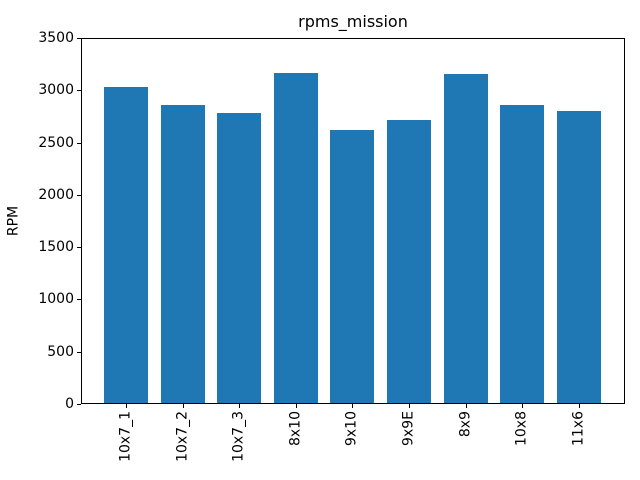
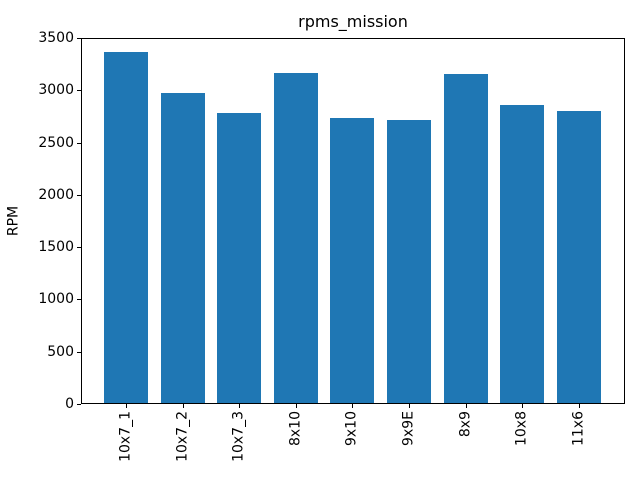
10x7_1: 3020 -> 3360
10x7_2: 2850 -> 2960
9x10: 2610 -> 2720
